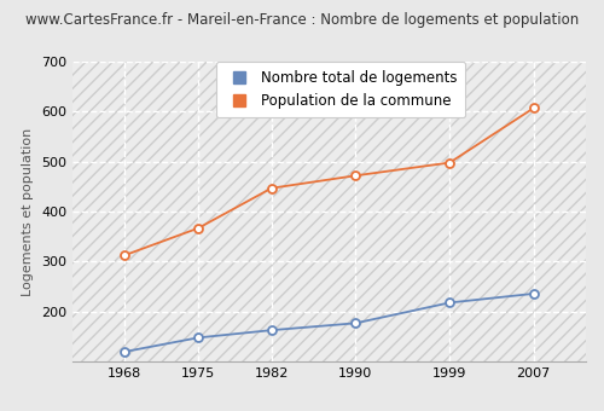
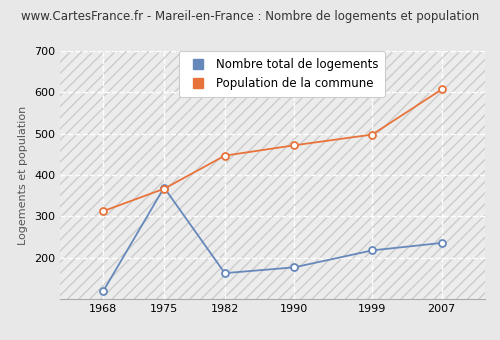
Nombre total de logements/1975: 148 -> 370
